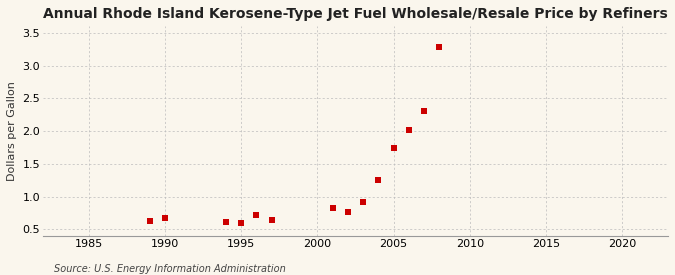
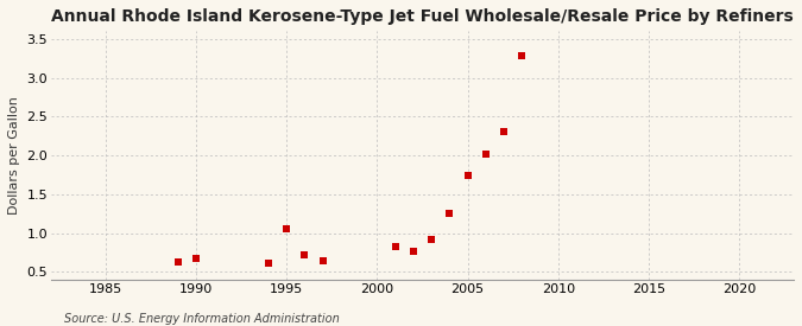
1995: 0.60 -> 1.06
